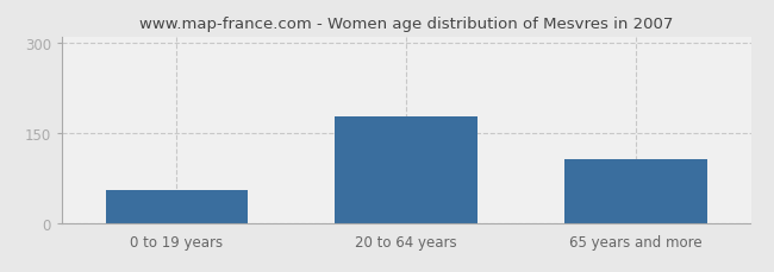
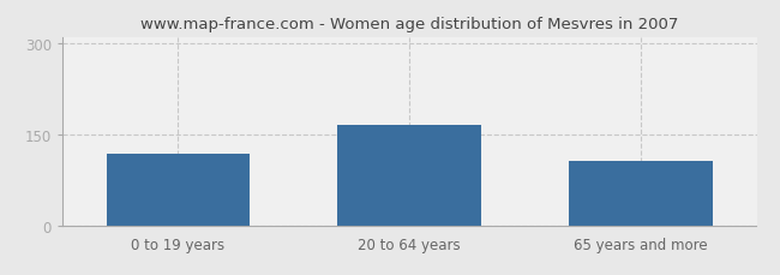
0 to 19 years: 55 -> 118
20 to 64 years: 178 -> 166
